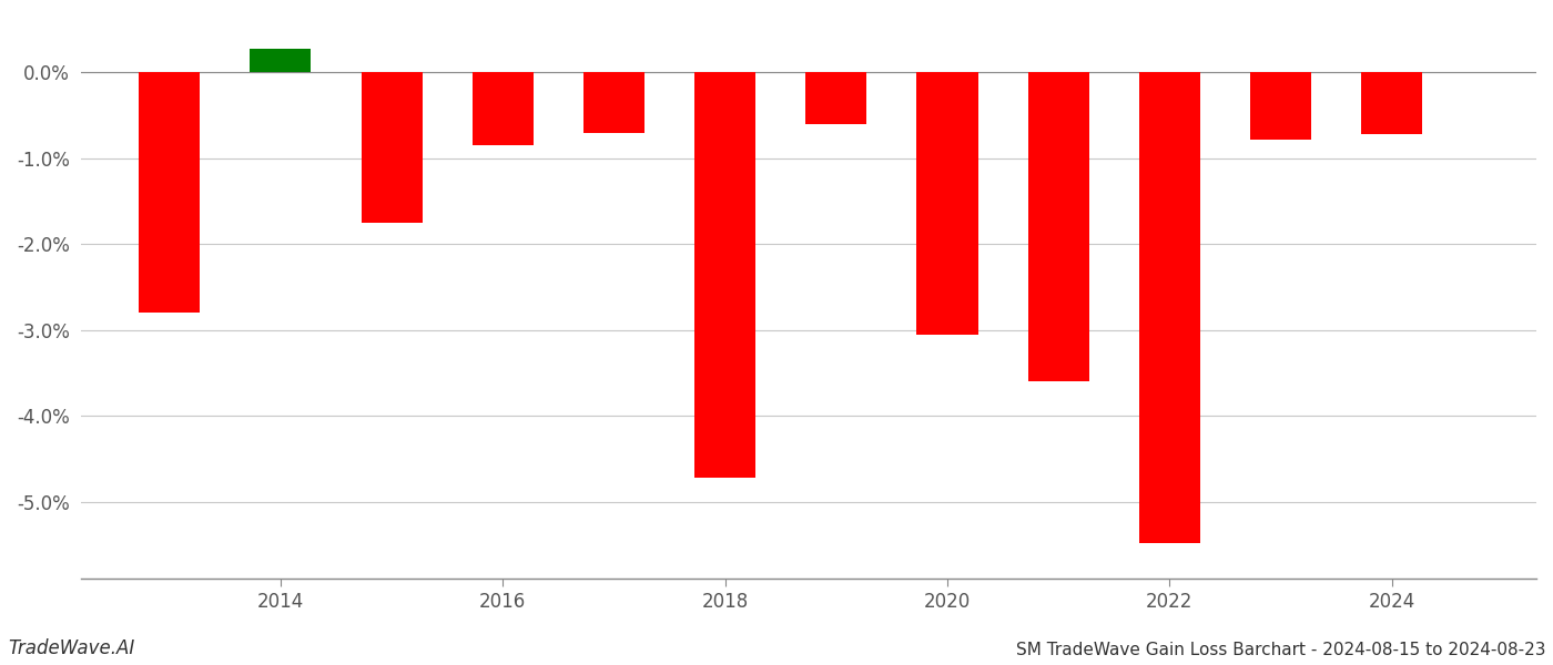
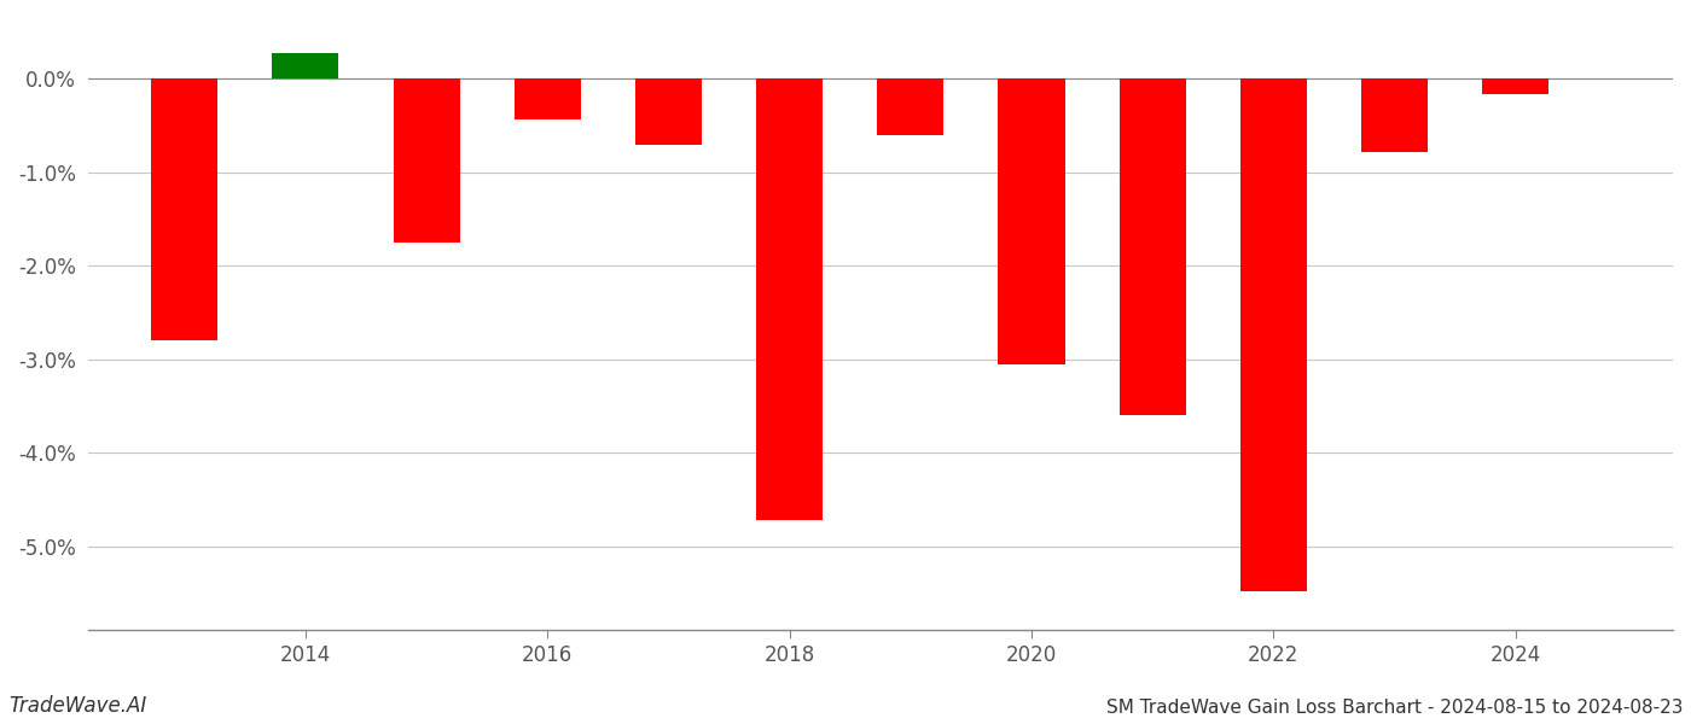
2016: -0.85% -> -0.44%
2024: -0.72% -> -0.16%
